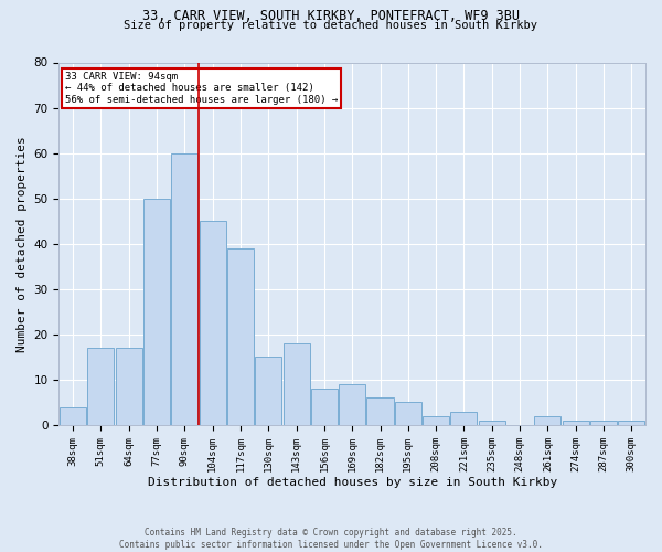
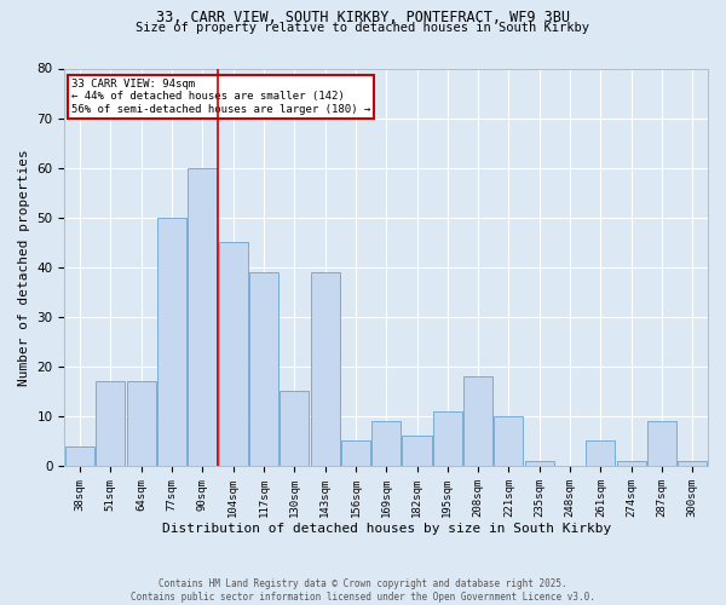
143sqm: 18 -> 39
156sqm: 8 -> 5
195sqm: 5 -> 11
208sqm: 2 -> 18
221sqm: 3 -> 10
261sqm: 2 -> 5
287sqm: 1 -> 9
